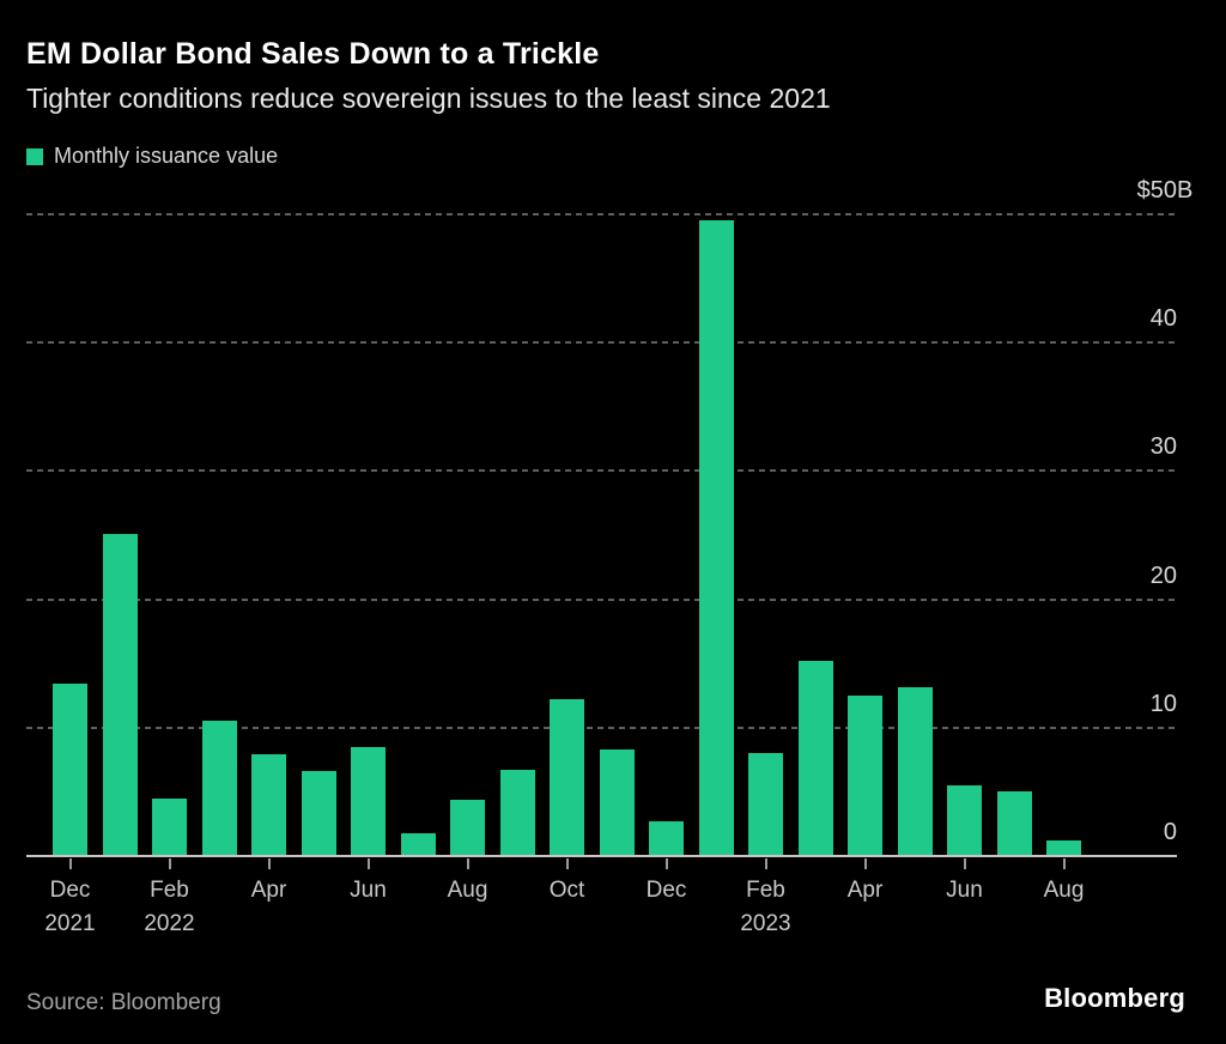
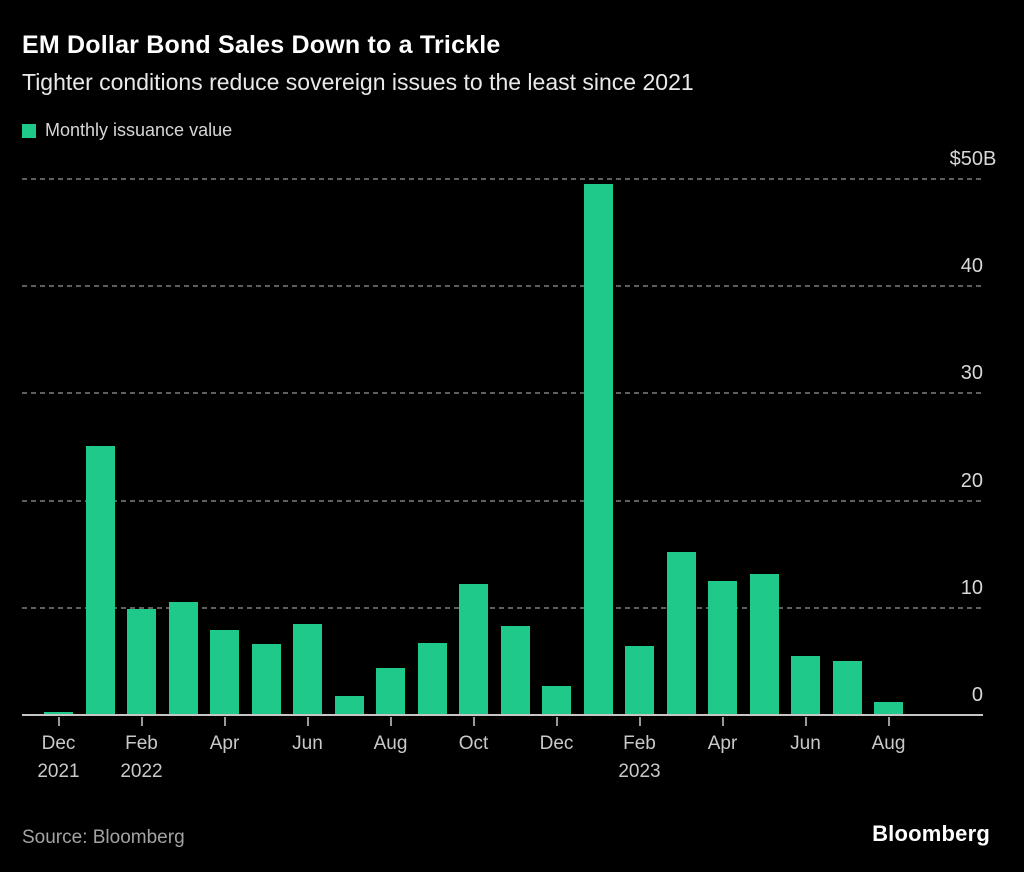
Dec 2021: $13.4 -> $0.3
Feb 2022: $4.5 -> $9.9
Feb 2023: $8.0 -> $6.4
